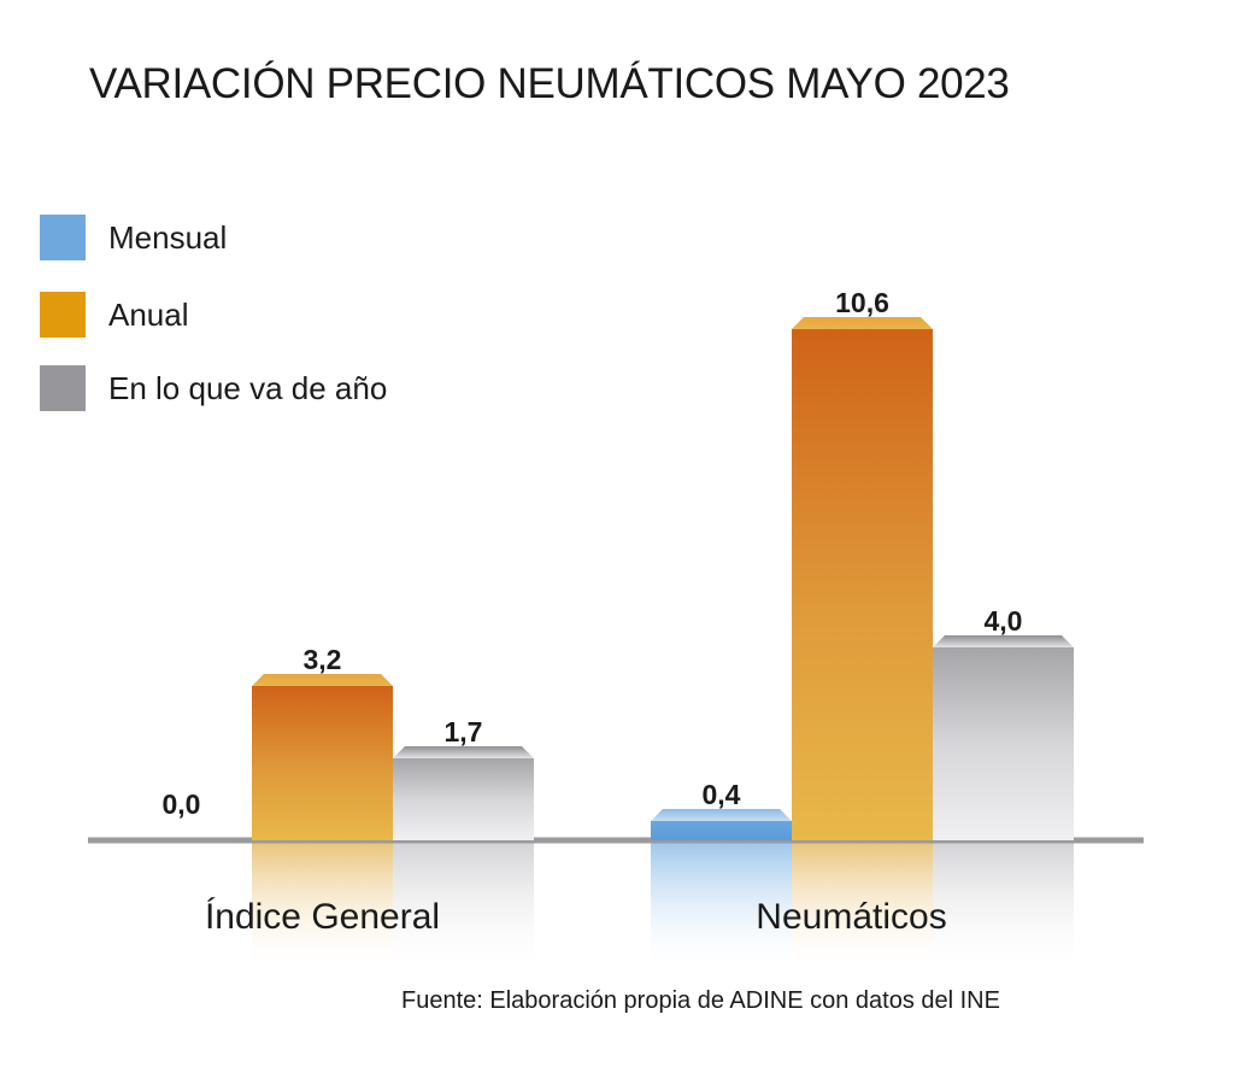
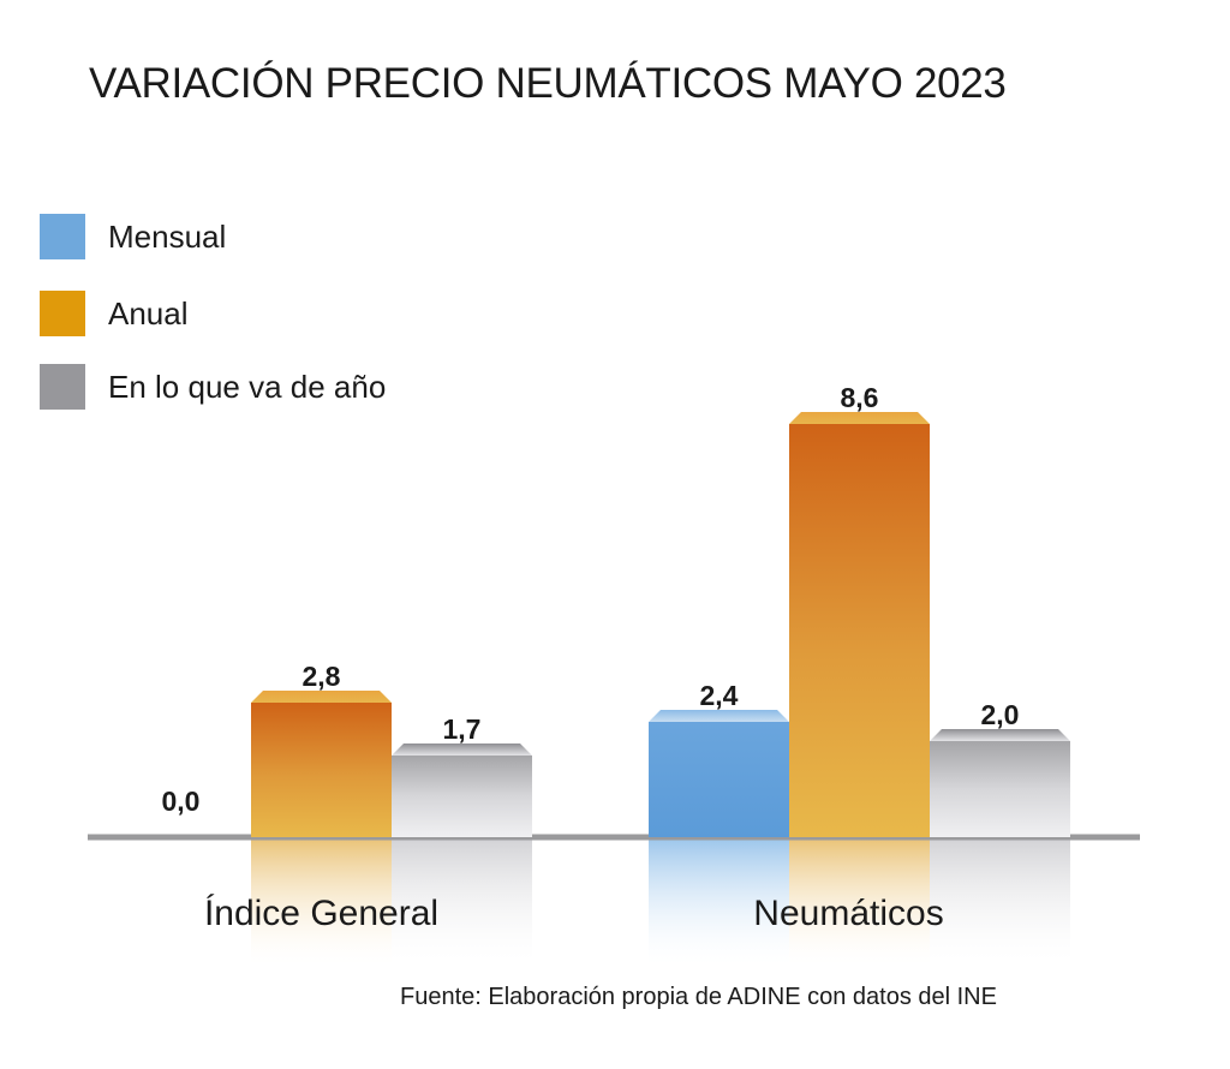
Anual/Índice General: 3,2 -> 2,8
Mensual/Neumáticos: 0,4 -> 2,4
Anual/Neumáticos: 10,6 -> 8,6
En lo que va de año/Neumáticos: 4,0 -> 2,0
